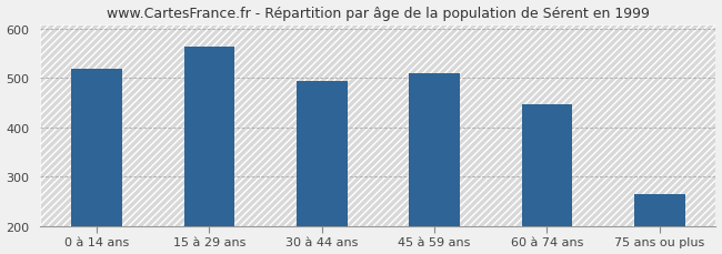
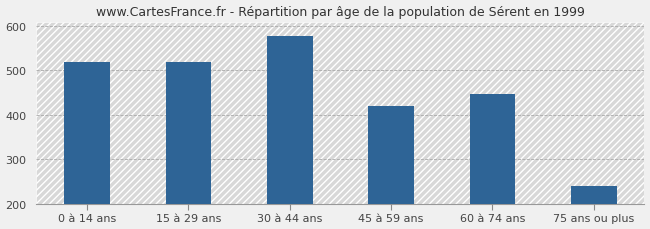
15 à 29 ans: 565 -> 519
30 à 44 ans: 495 -> 578
45 à 59 ans: 510 -> 420
75 ans ou plus: 265 -> 240
